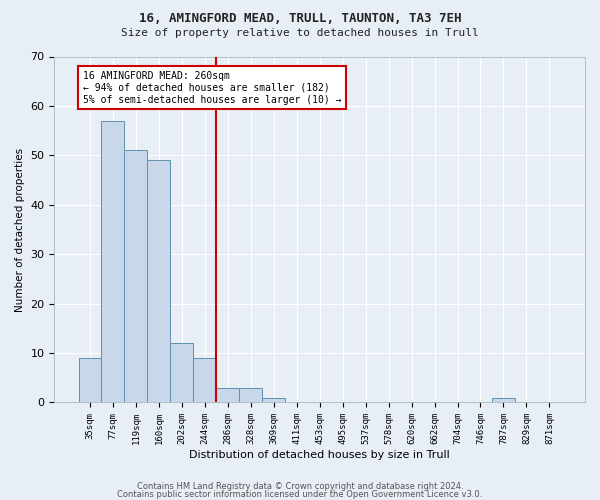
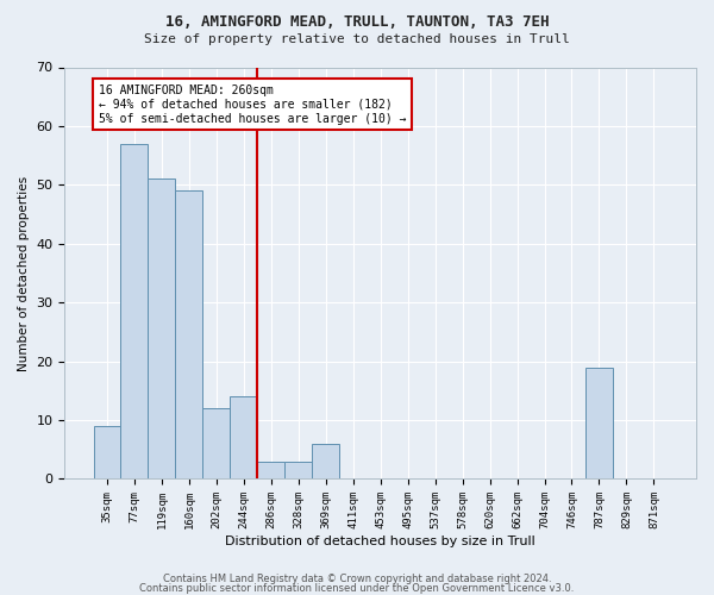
244sqm: 9 -> 14
369sqm: 1 -> 6
787sqm: 1 -> 19
